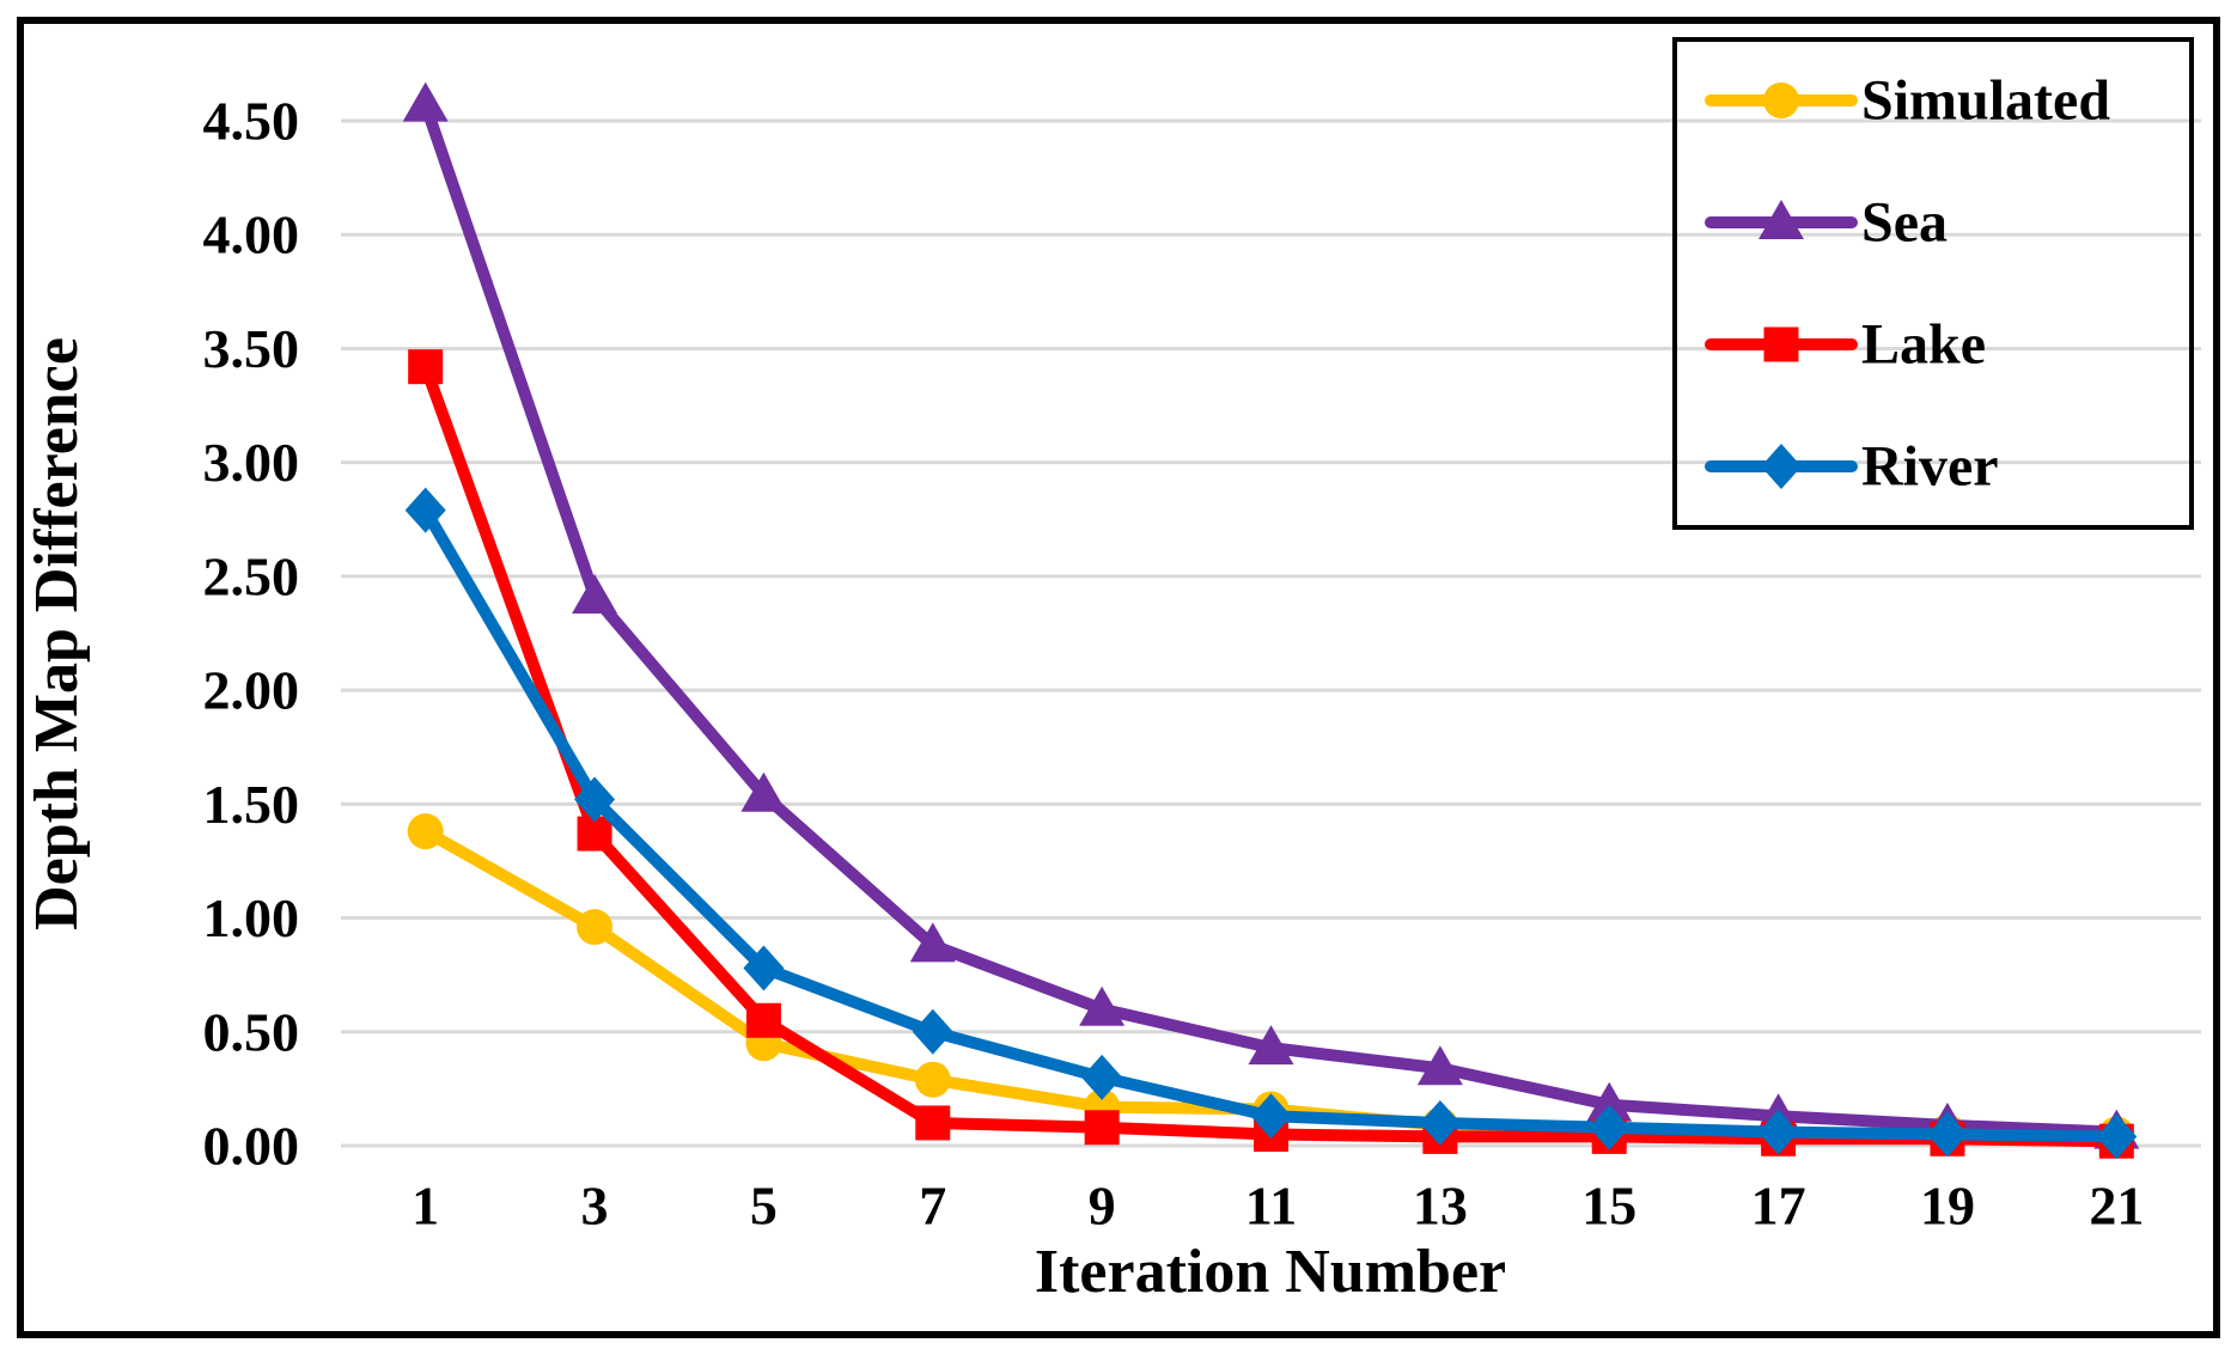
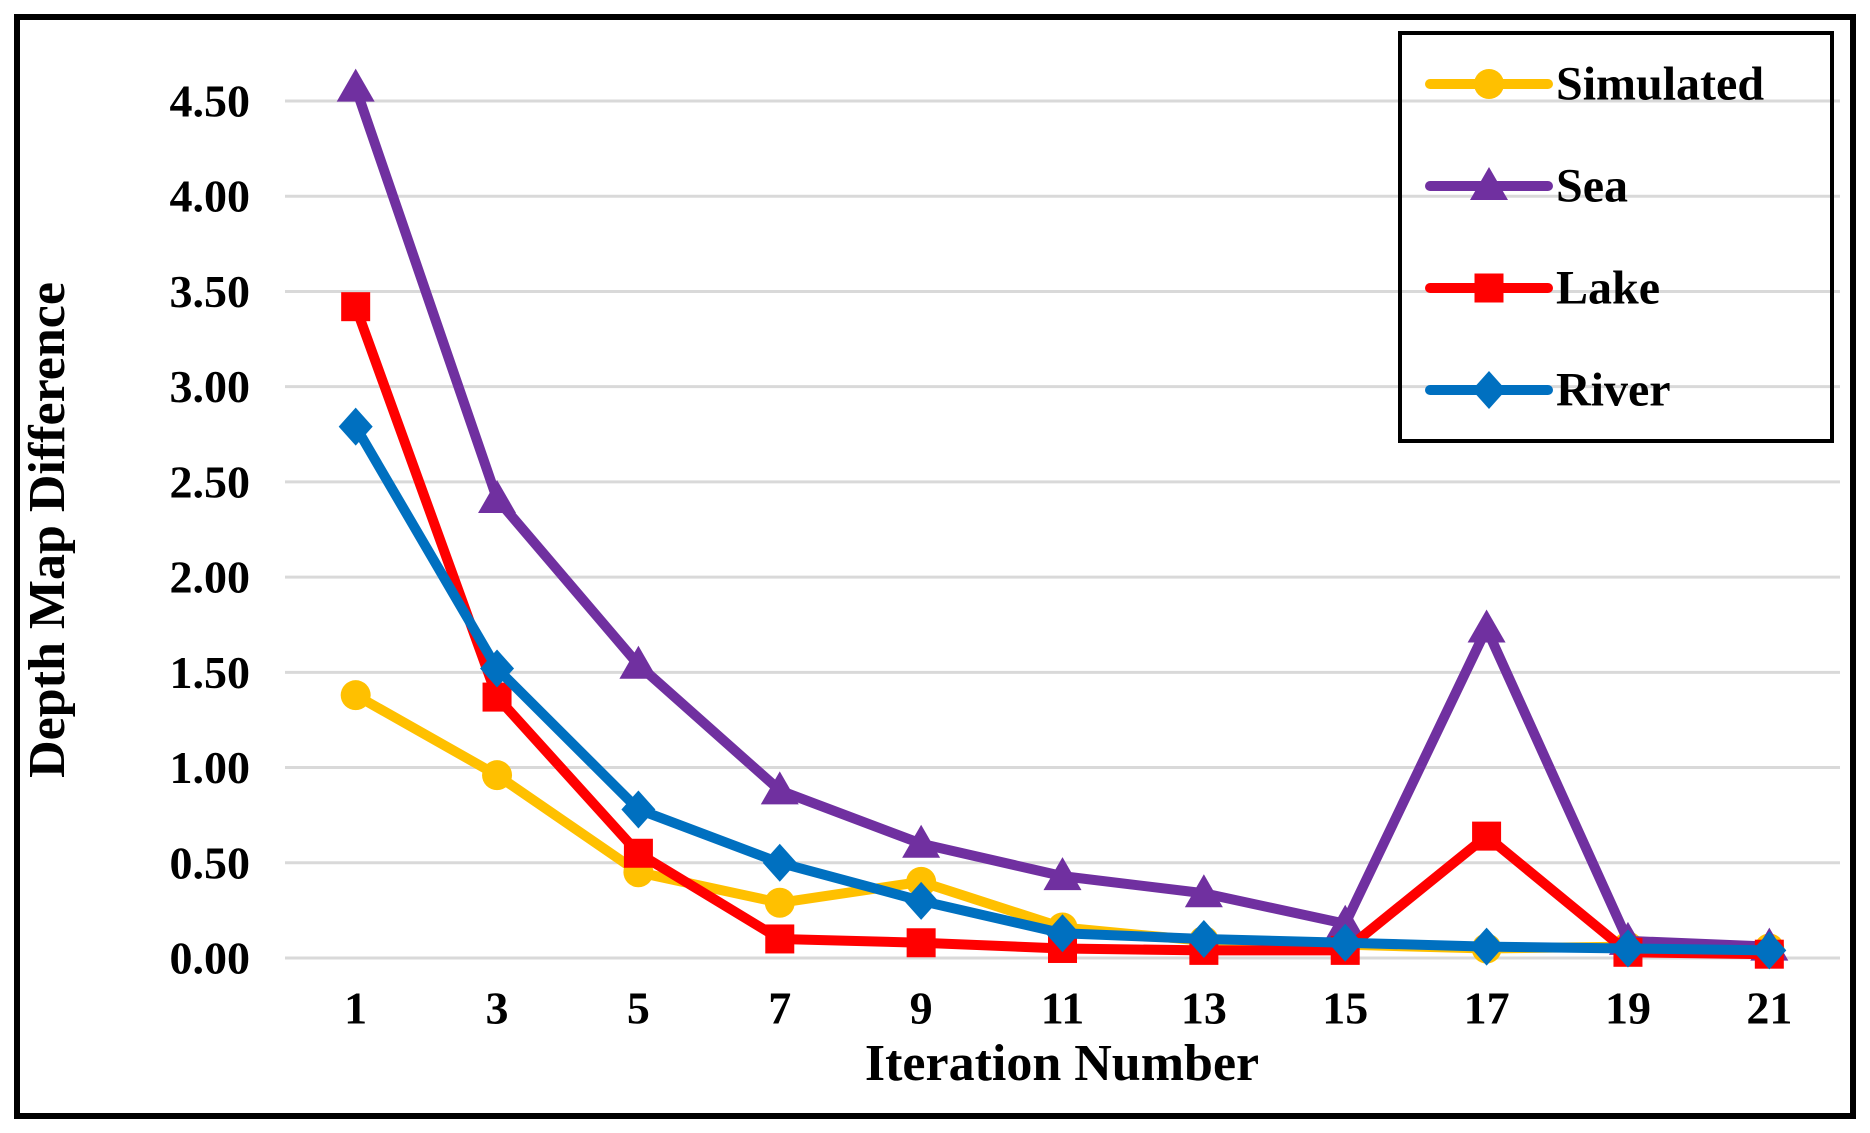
Simulated/9: 0.17 -> 0.40
Sea/17: 0.13 -> 1.73
Lake/17: 0.03 -> 0.64
